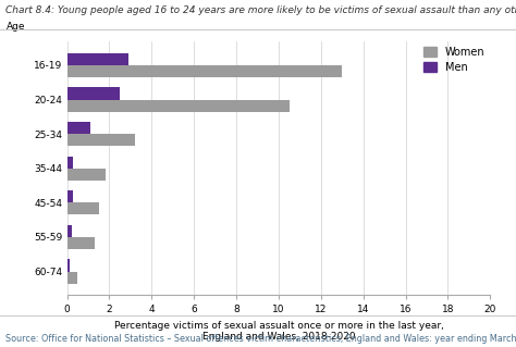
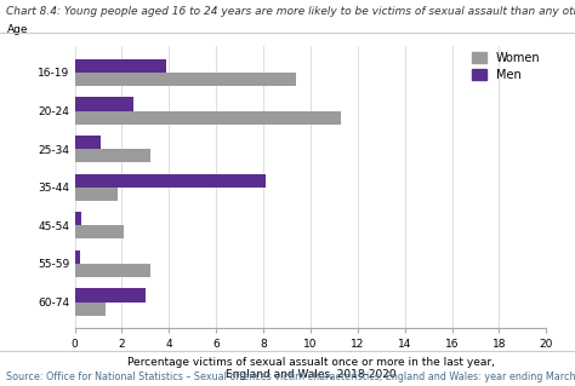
Men/16-19: 2.9 -> 3.9
Women/16-19: 13.0 -> 9.4
Women/20-24: 10.5 -> 11.3
Men/35-44: 0.3 -> 8.1
Women/45-54: 1.5 -> 2.1
Women/55-59: 1.3 -> 3.2
Men/60-74: 0.1 -> 3.0
Women/60-74: 0.5 -> 1.3
